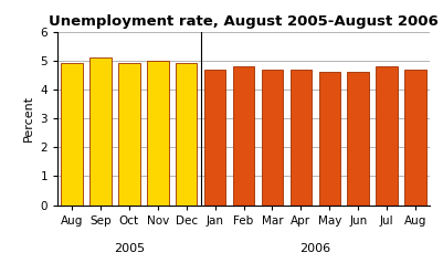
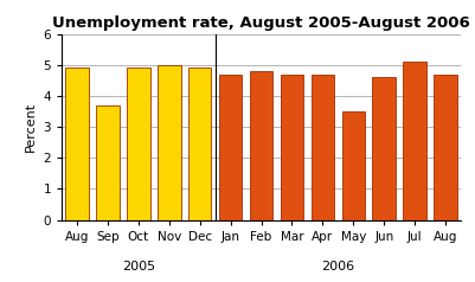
Sep: 5.1 -> 3.7
May: 4.6 -> 3.5
Jul: 4.8 -> 5.1
